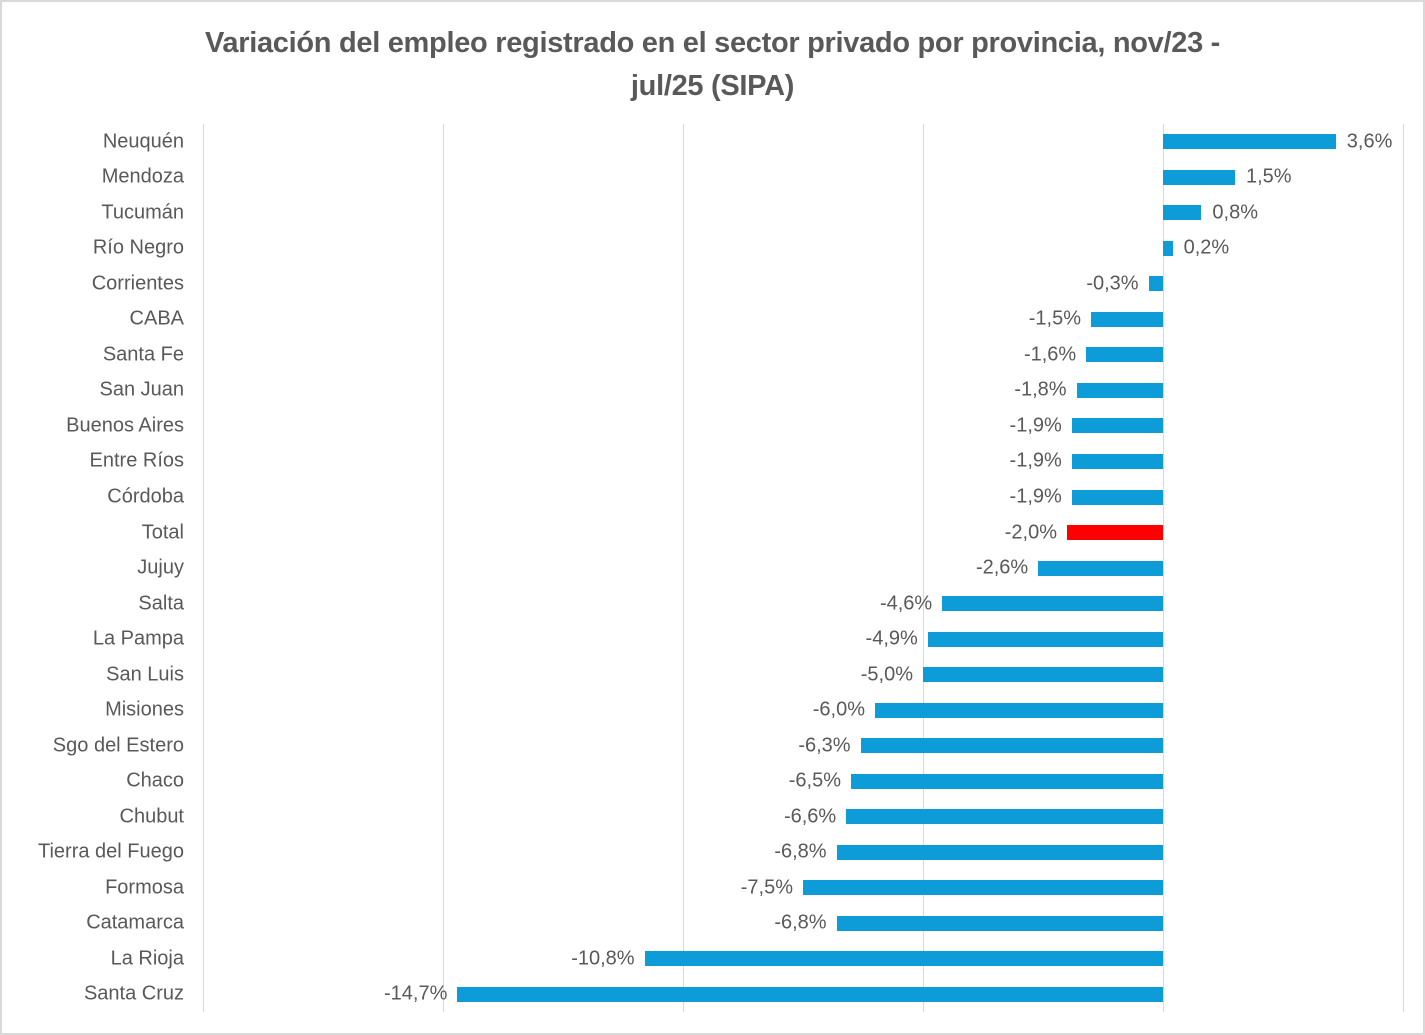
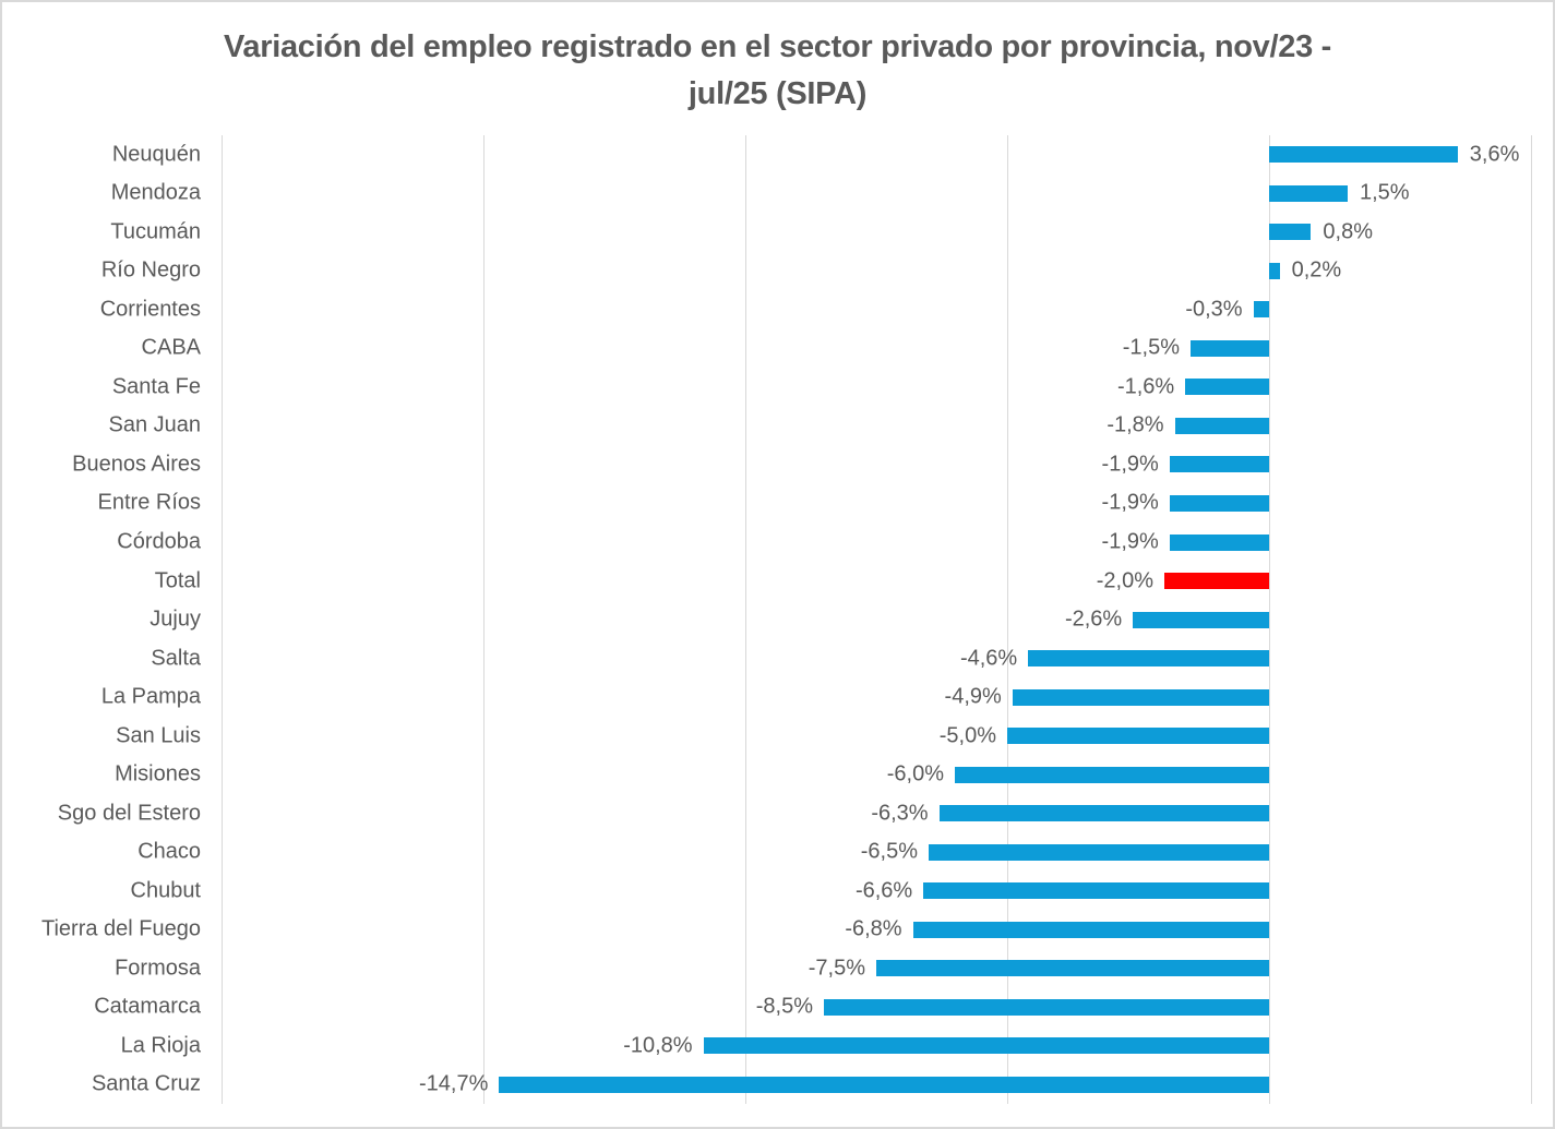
Catamarca: -6,8% -> -8,5%
